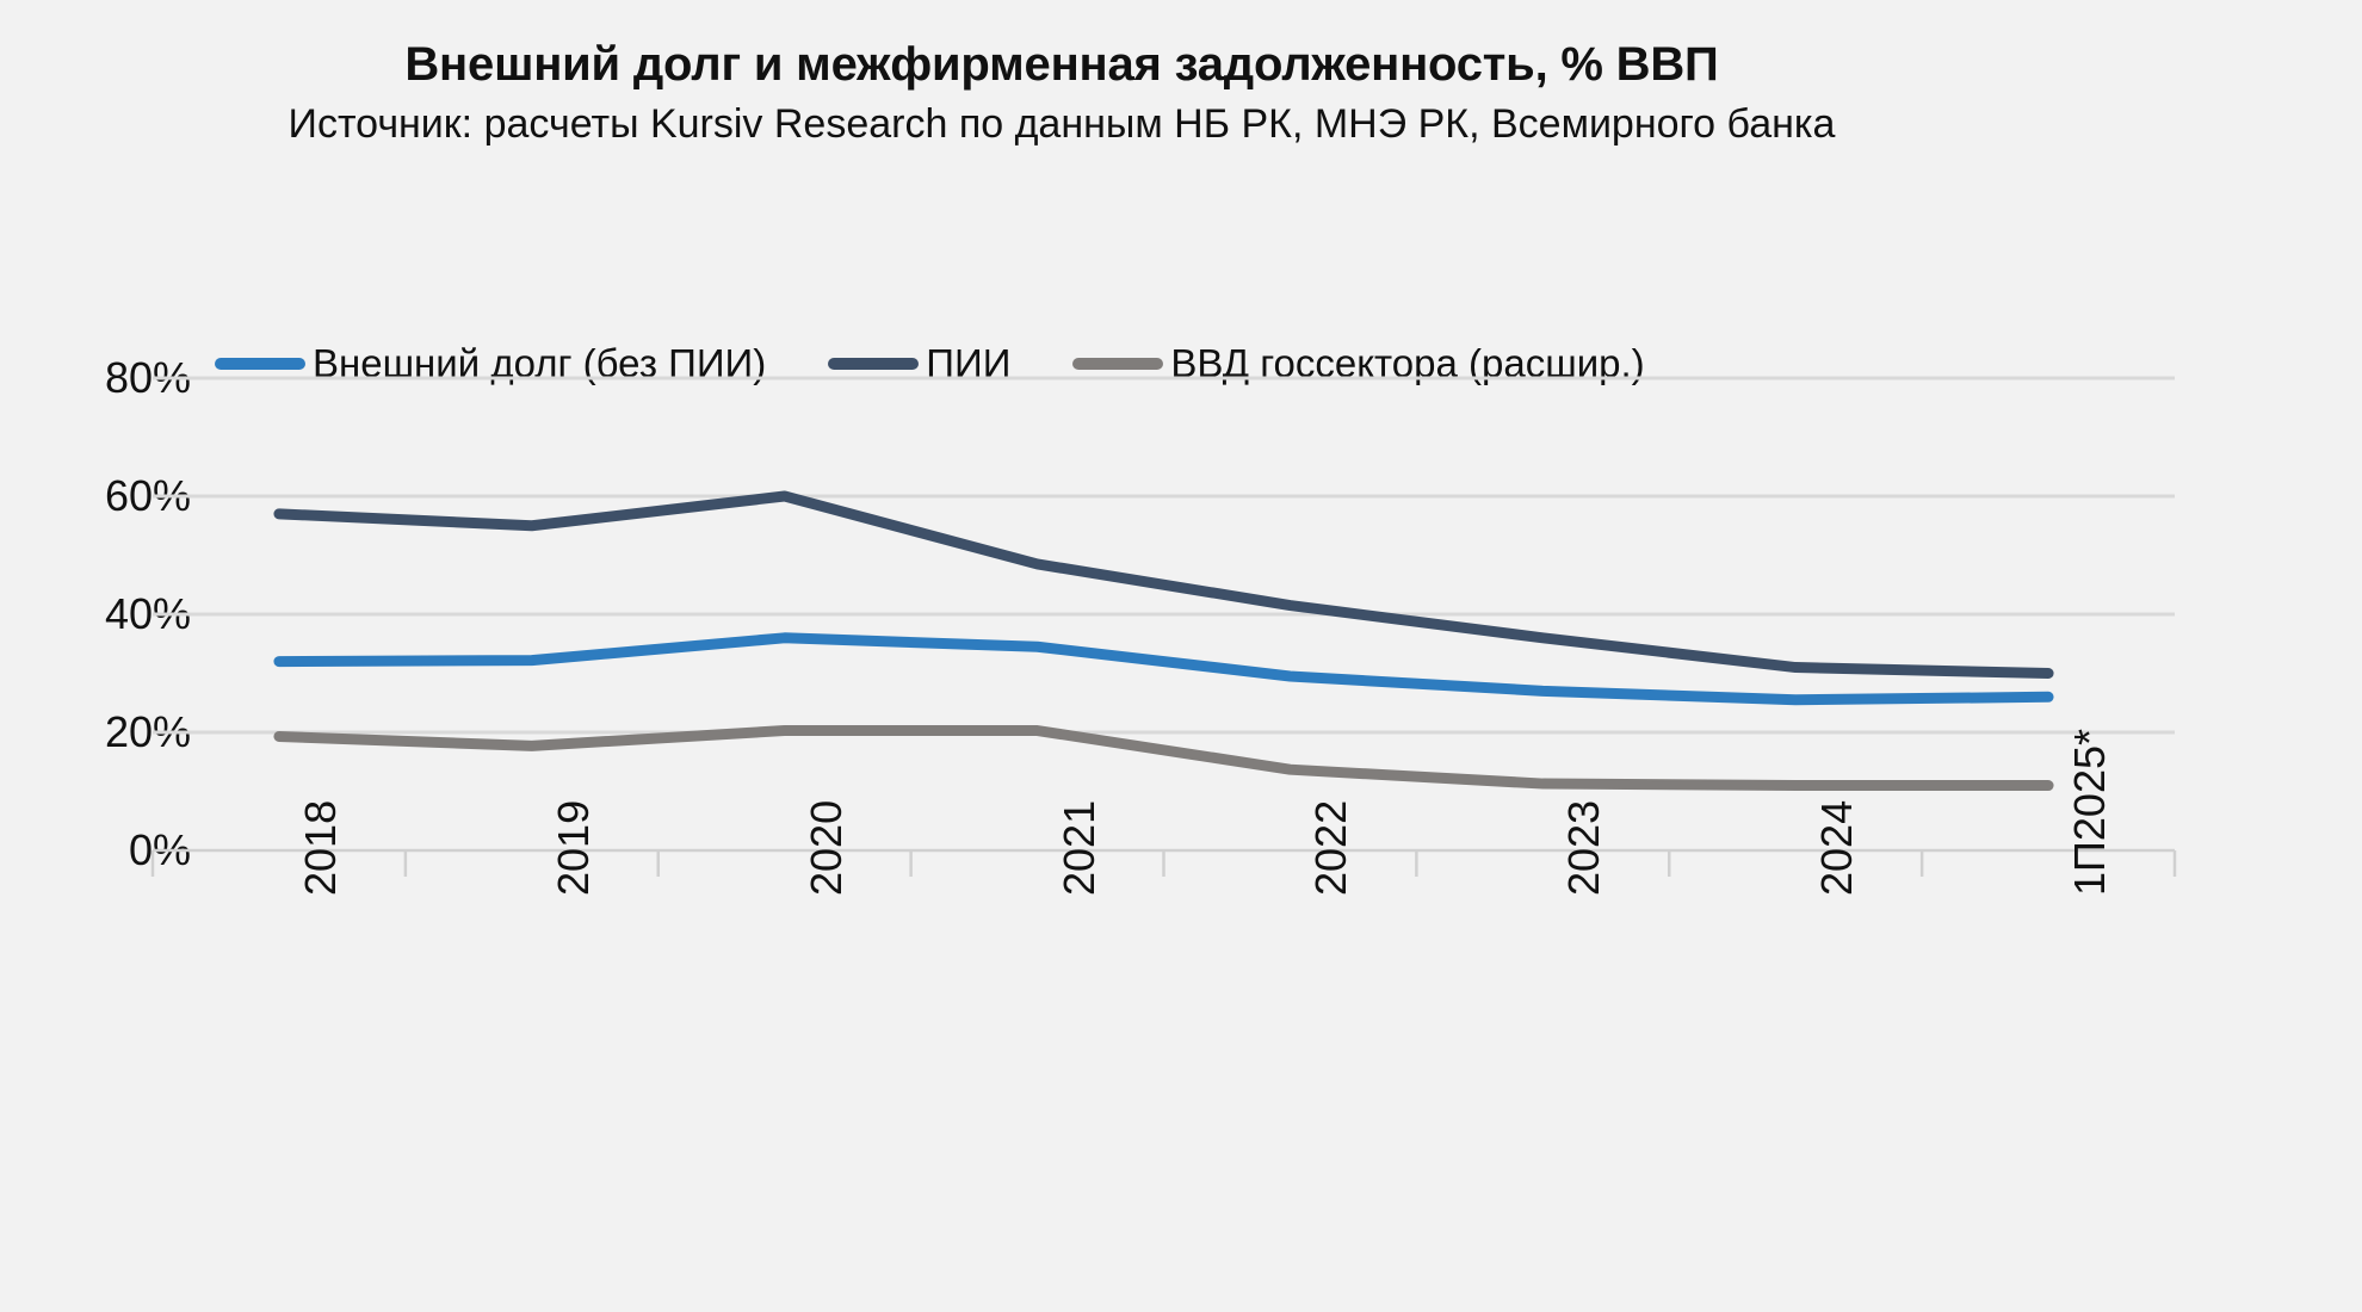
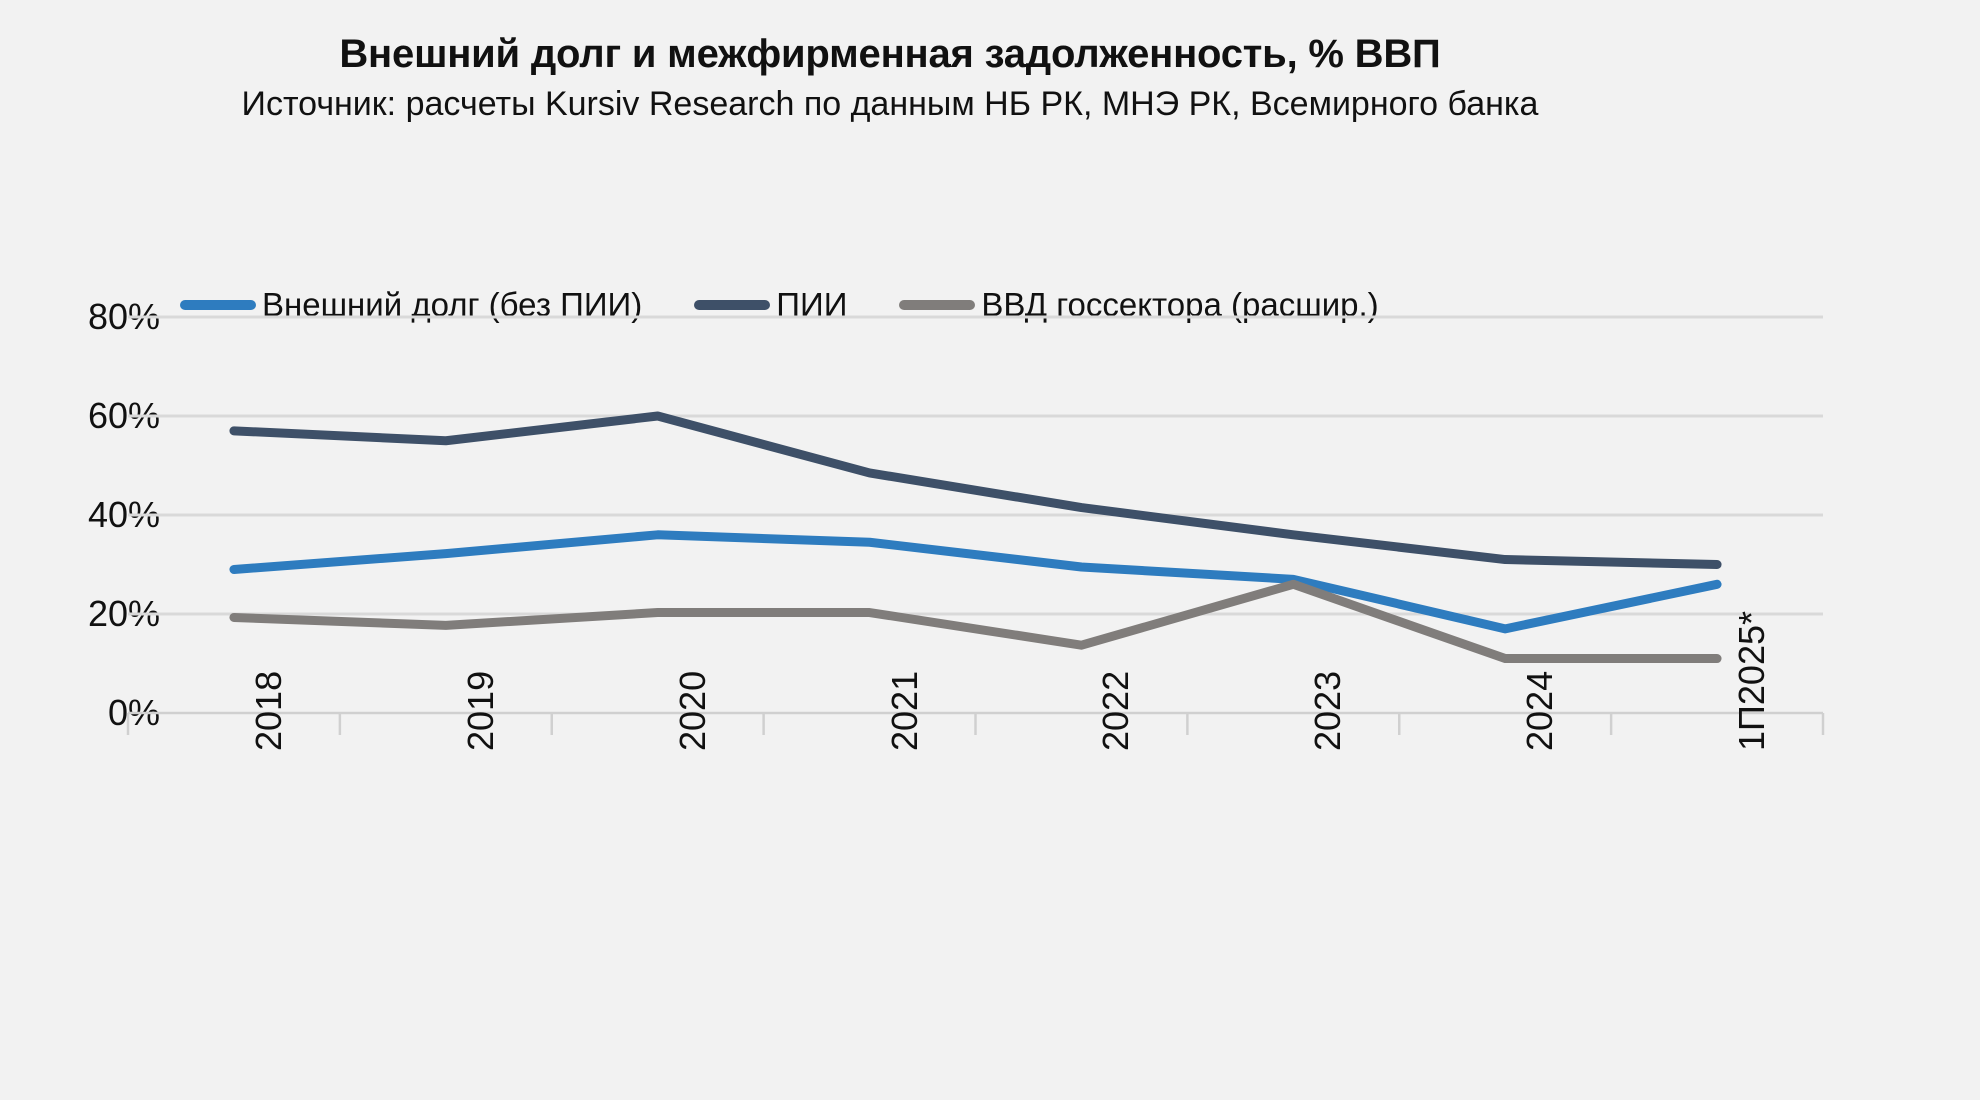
Внешний долг (без ПИИ)/2018: 32% -> 29%
ВВД госсектора (расшир.)/2023: 11% -> 26%
Внешний долг (без ПИИ)/2024: 26% -> 17%
